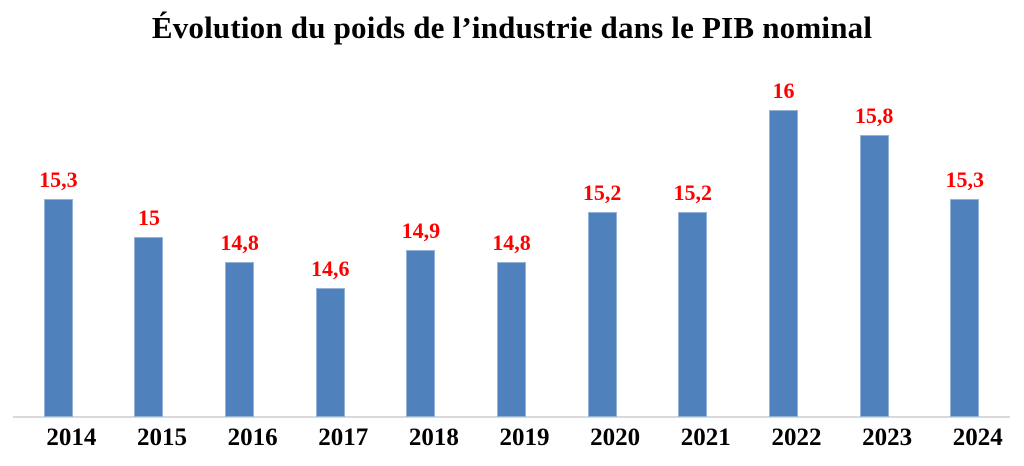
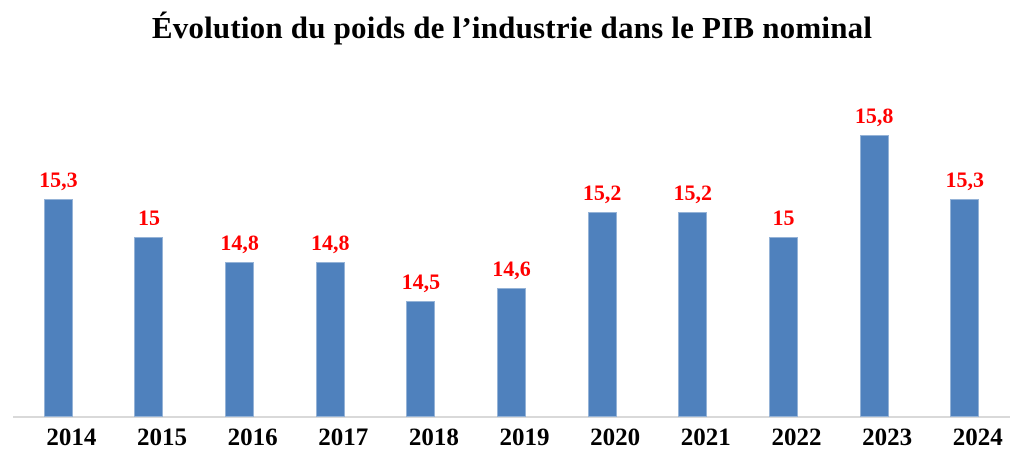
2017: 14,6 -> 14,8
2018: 14,9 -> 14,5
2019: 14,8 -> 14,6
2022: 16 -> 15
